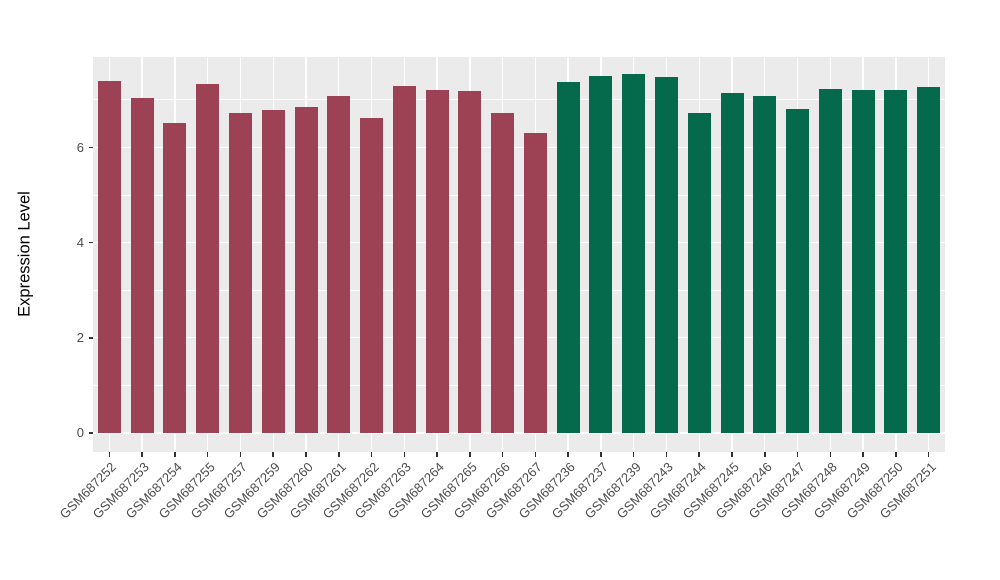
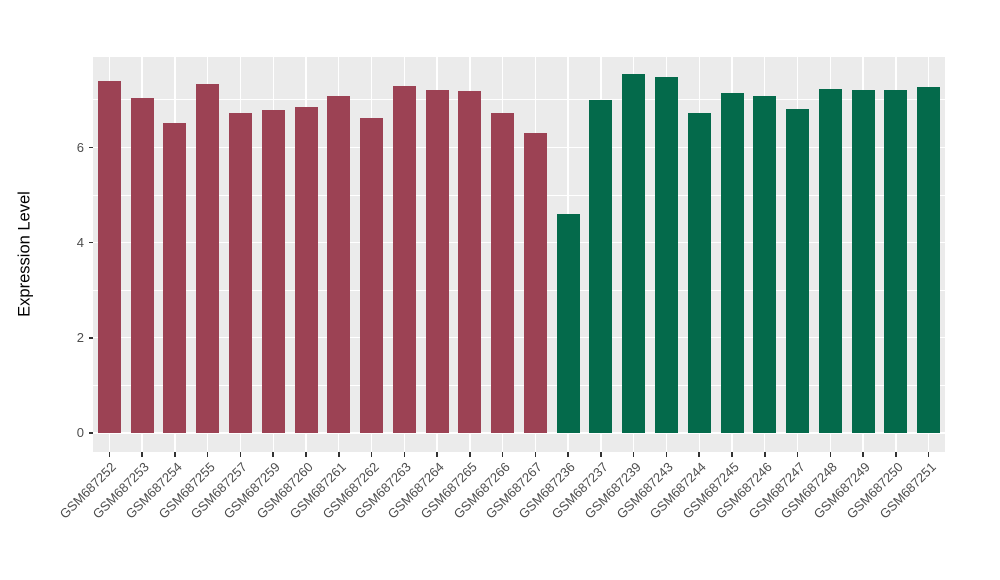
GSM687236: 7.4 -> 4.6
GSM687237: 7.5 -> 7.0
